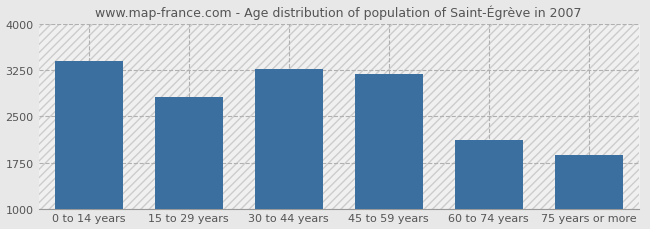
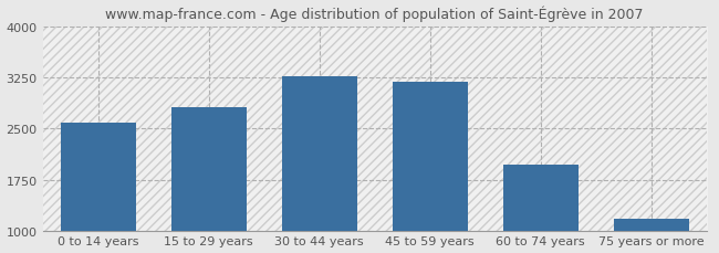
0 to 14 years: 3400 -> 2590
60 to 74 years: 2120 -> 1970
75 years or more: 1880 -> 1180
